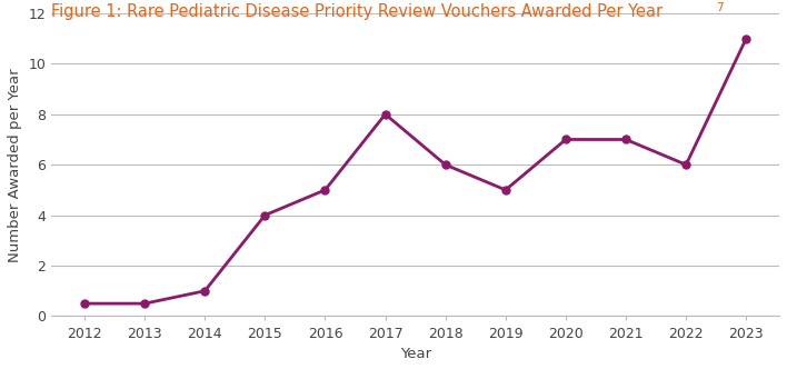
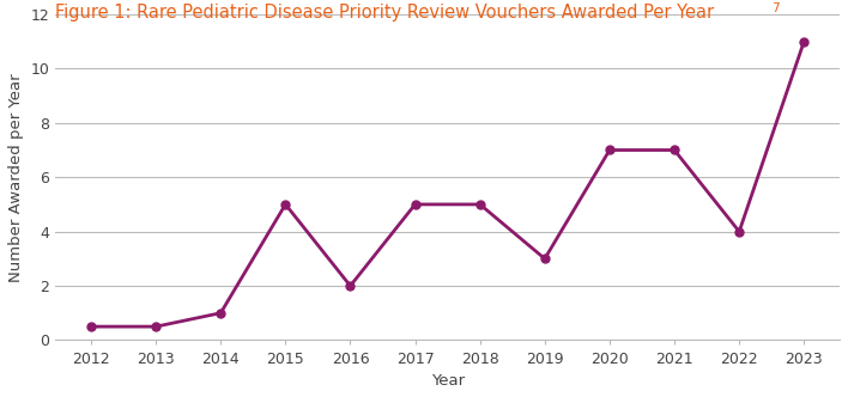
2015: 4.0 -> 5.0
2016: 5.0 -> 2.0
2017: 8.0 -> 5.0
2018: 6.0 -> 5.0
2019: 5.0 -> 3.0
2022: 6.0 -> 4.0
